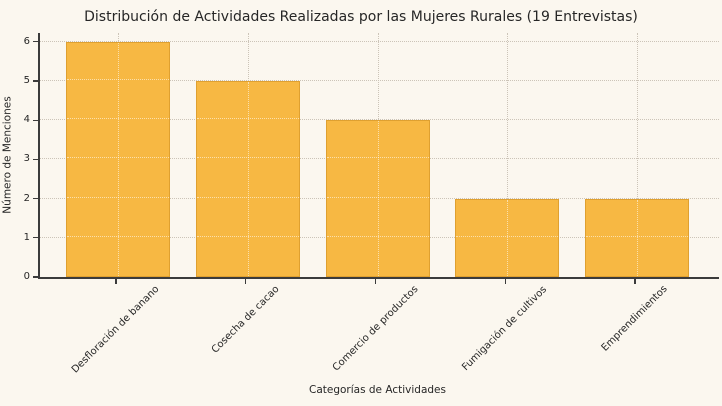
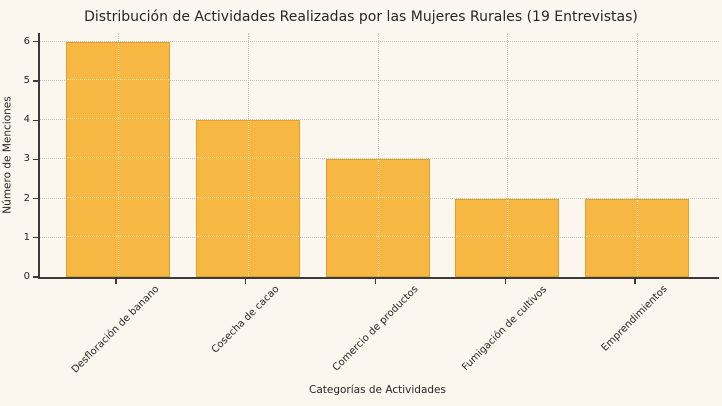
Cosecha de cacao: 5 -> 4
Comercio de productos: 4 -> 3
